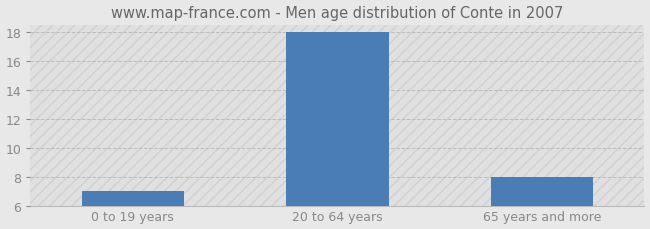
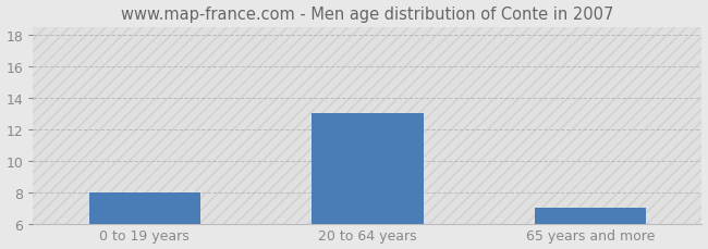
0 to 19 years: 7 -> 8
20 to 64 years: 18 -> 13
65 years and more: 8 -> 7
